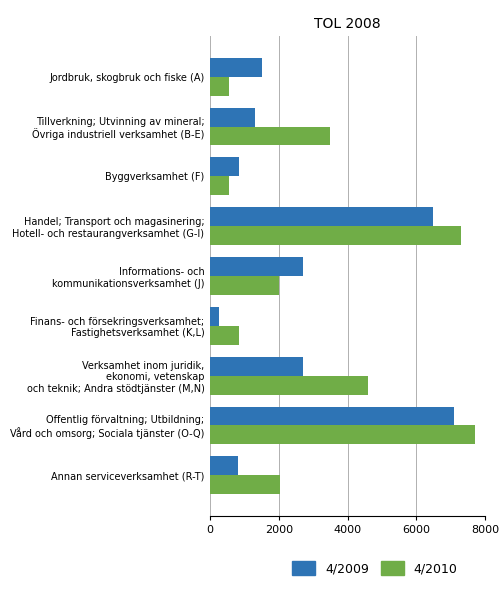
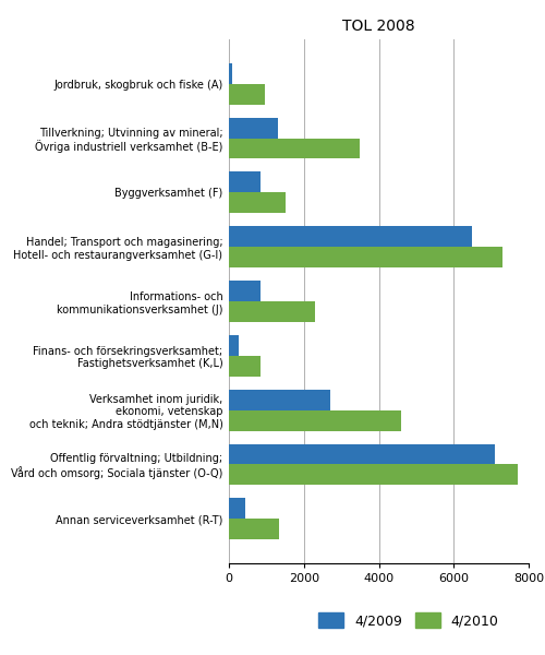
4/2009/Jordbruk, skogbruk och fiske (A): 1500 -> 100
4/2010/Jordbruk, skogbruk och fiske (A): 550 -> 950
4/2010/Byggverksamhet (F): 550 -> 1500
4/2009/Informations- och kommunikationsverksamhet (J): 2700 -> 850
4/2010/Informations- och kommunikationsverksamhet (J): 2000 -> 2300
4/2009/Annan serviceverksamhet (R-T): 800 -> 450
4/2010/Annan serviceverksamhet (R-T): 2050 -> 1350
